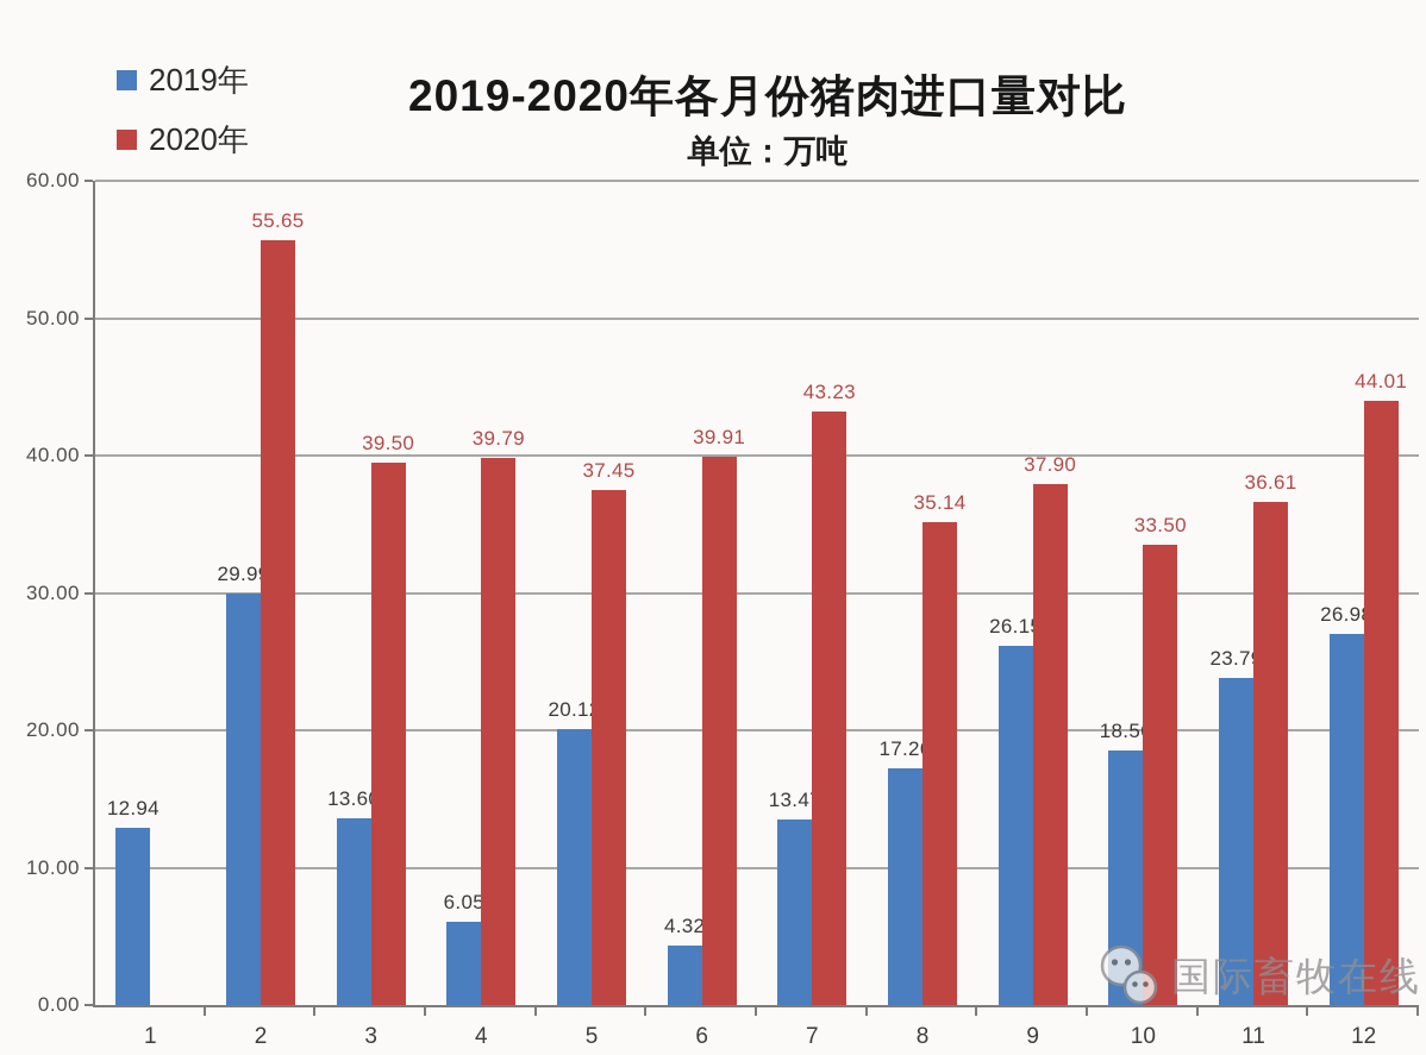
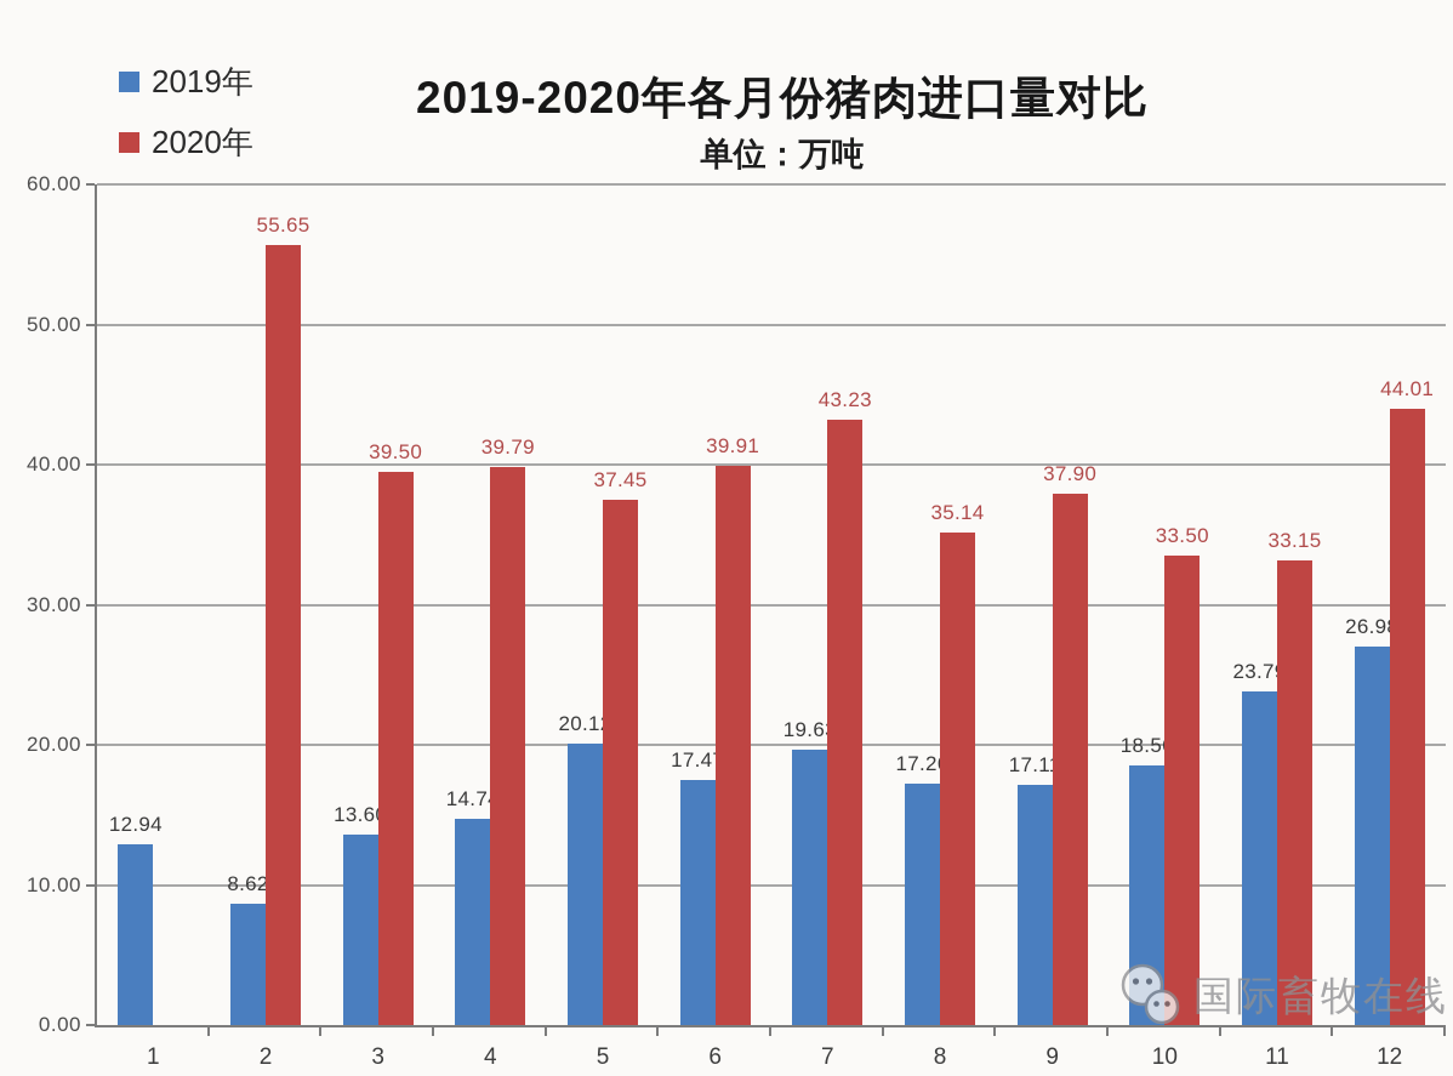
2019年/2: 29.99 -> 8.62
2019年/4: 6.05 -> 14.74
2019年/6: 4.32 -> 17.47
2019年/7: 13.47 -> 19.63
2019年/9: 26.15 -> 17.11
2020年/11: 36.61 -> 33.15
